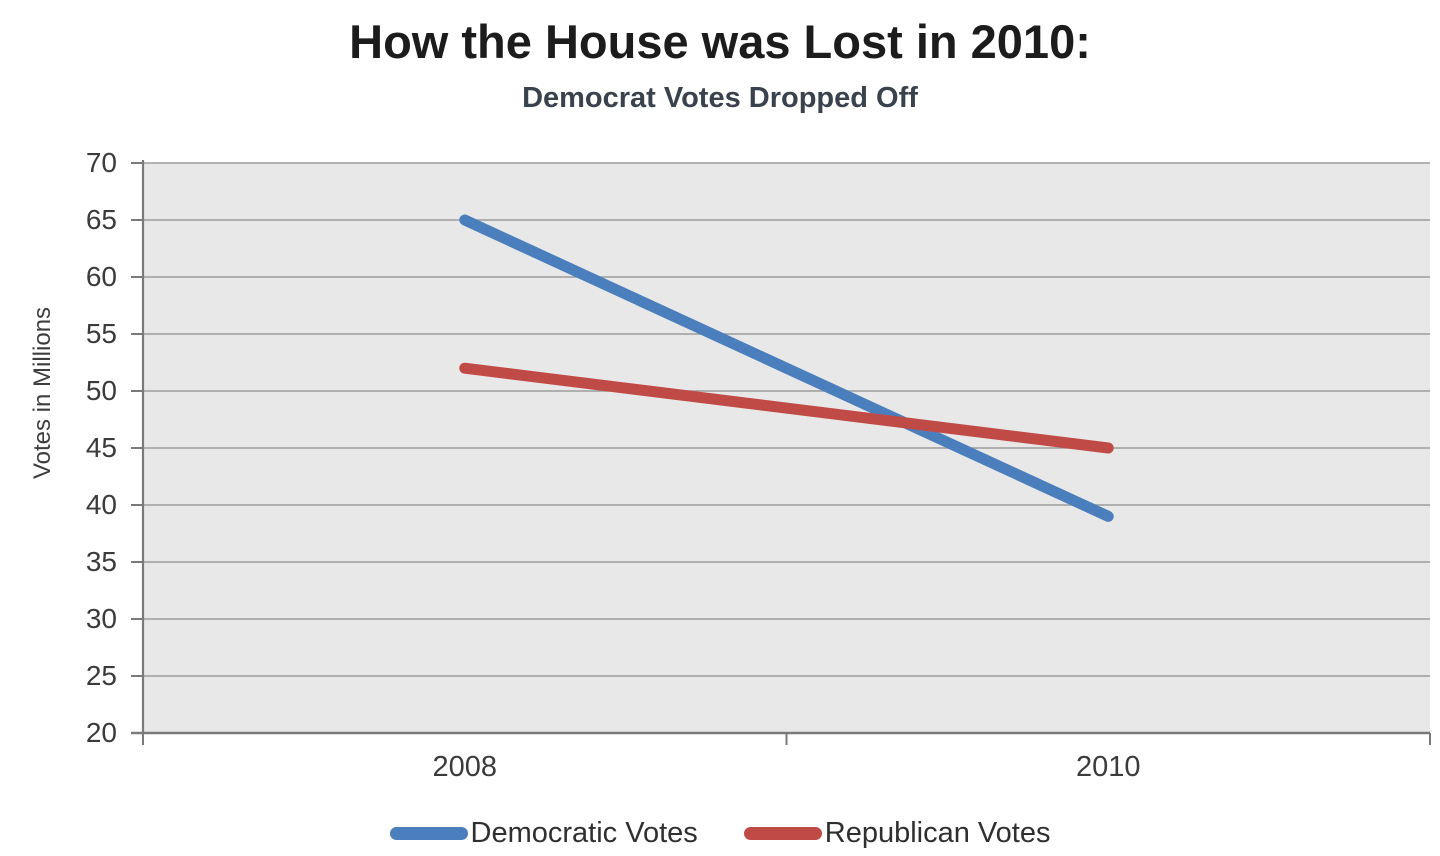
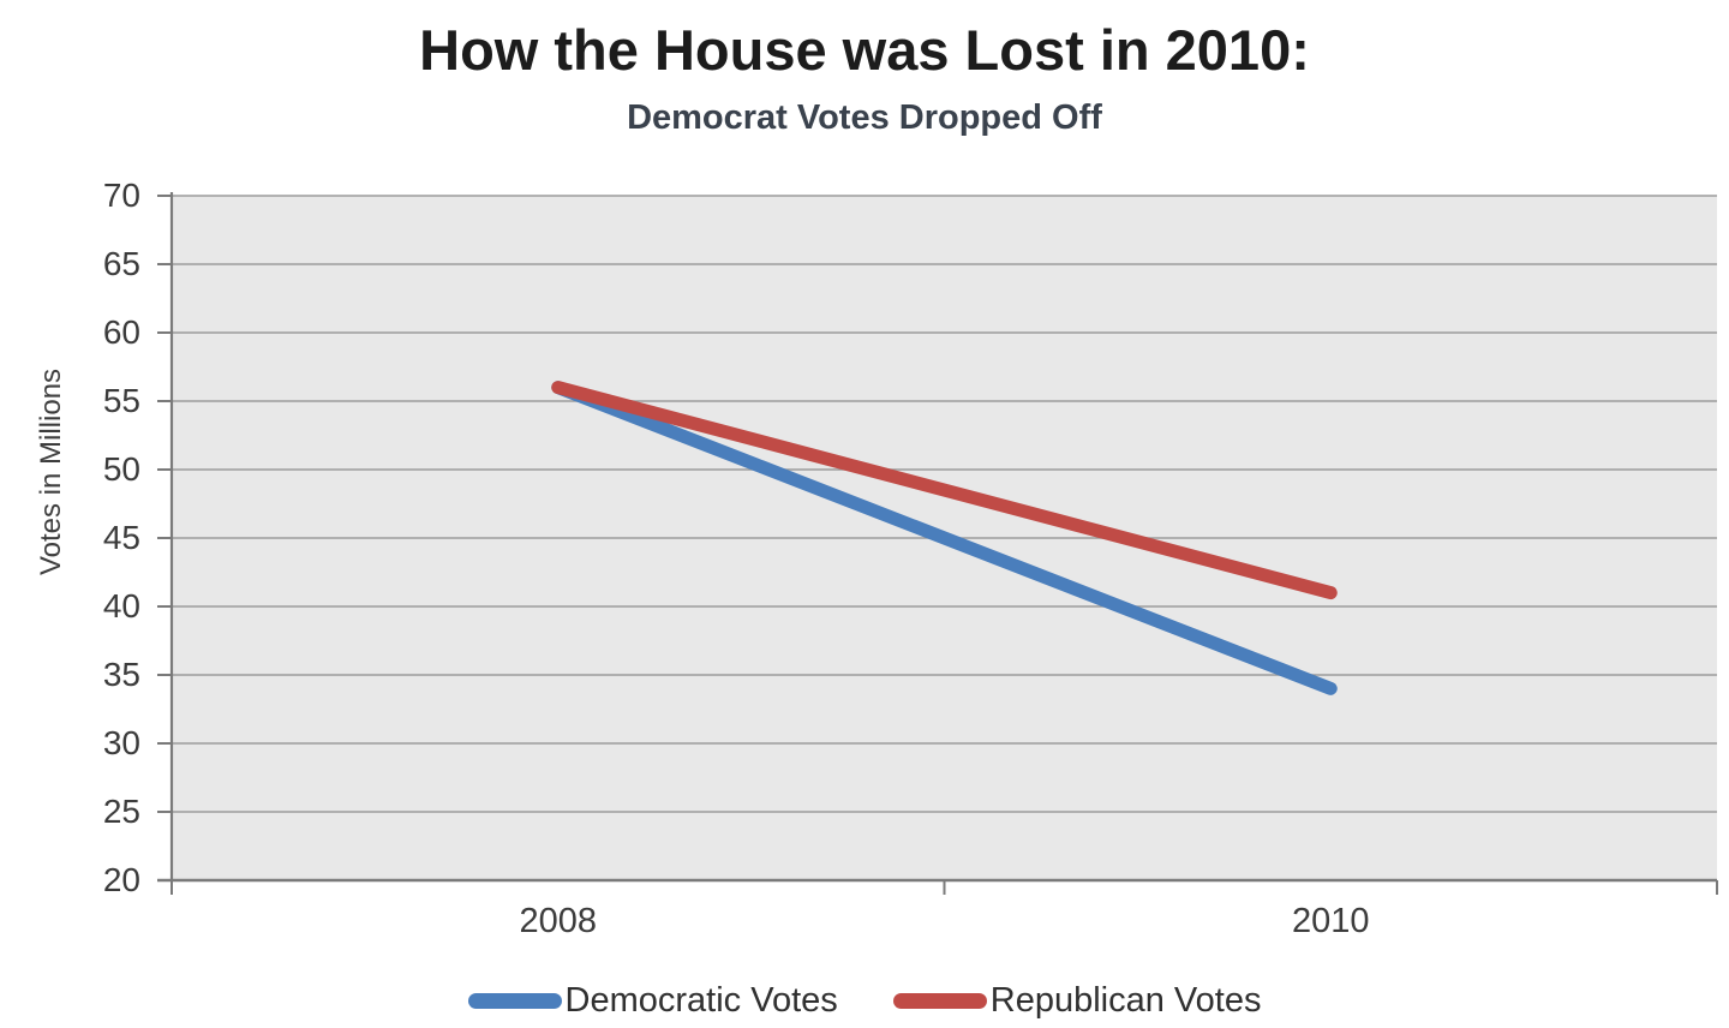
Democratic Votes/2008: 65 -> 56
Republican Votes/2008: 52 -> 56
Democratic Votes/2010: 39 -> 34
Republican Votes/2010: 45 -> 41
